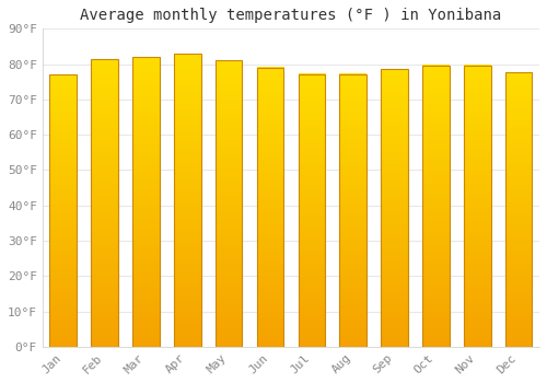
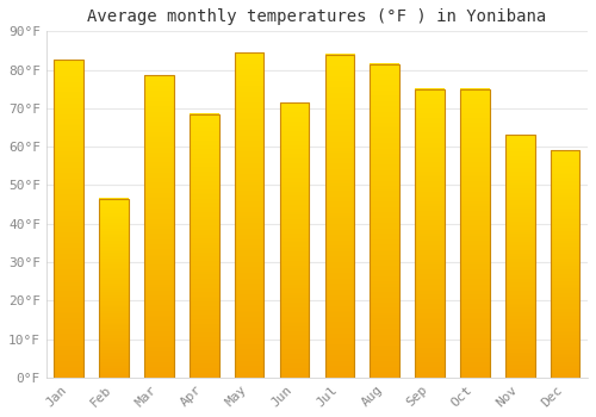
Jan: 77.0°F -> 82.5°F
Feb: 81.3°F -> 46.5°F
Mar: 82.0°F -> 78.5°F
Apr: 83.0°F -> 68.5°F
May: 81.0°F -> 84.5°F
Jun: 79.0°F -> 71.5°F
Jul: 77.2°F -> 84.0°F
Aug: 77.2°F -> 81.5°F
Sep: 78.6°F -> 75.0°F
Oct: 79.7°F -> 75.0°F
Nov: 79.7°F -> 63.0°F
Dec: 77.7°F -> 59.0°F
